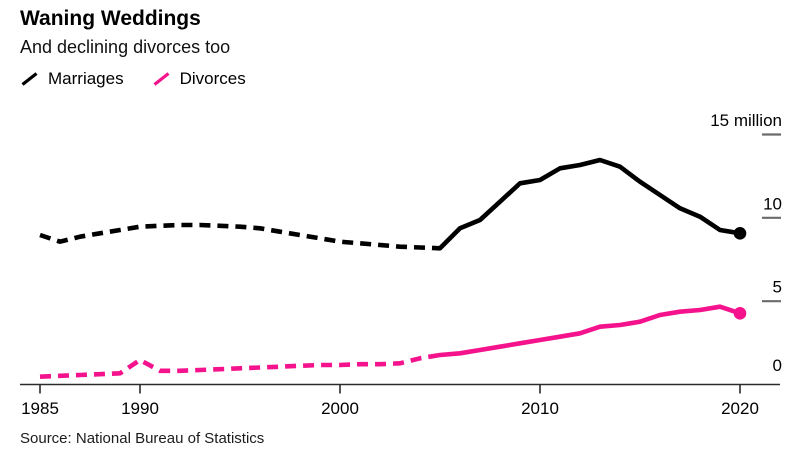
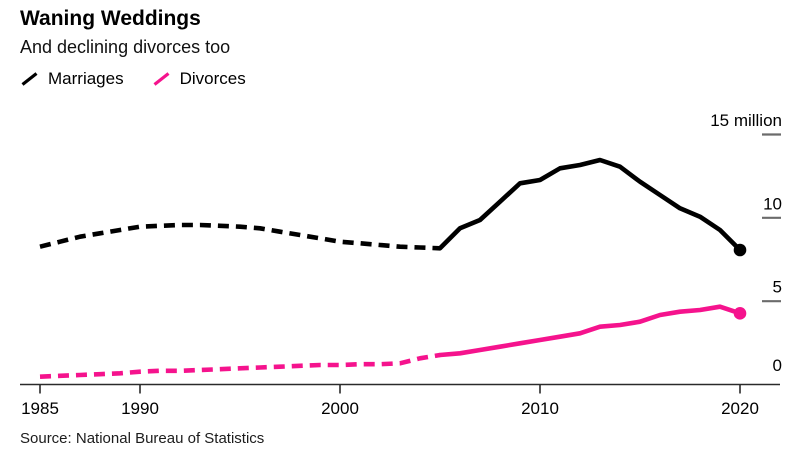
Marriages/1985: 9.0 -> 8.3
Divorces/1990: 1.5 -> 0.8
Marriages/2020: 9.1 -> 8.1
